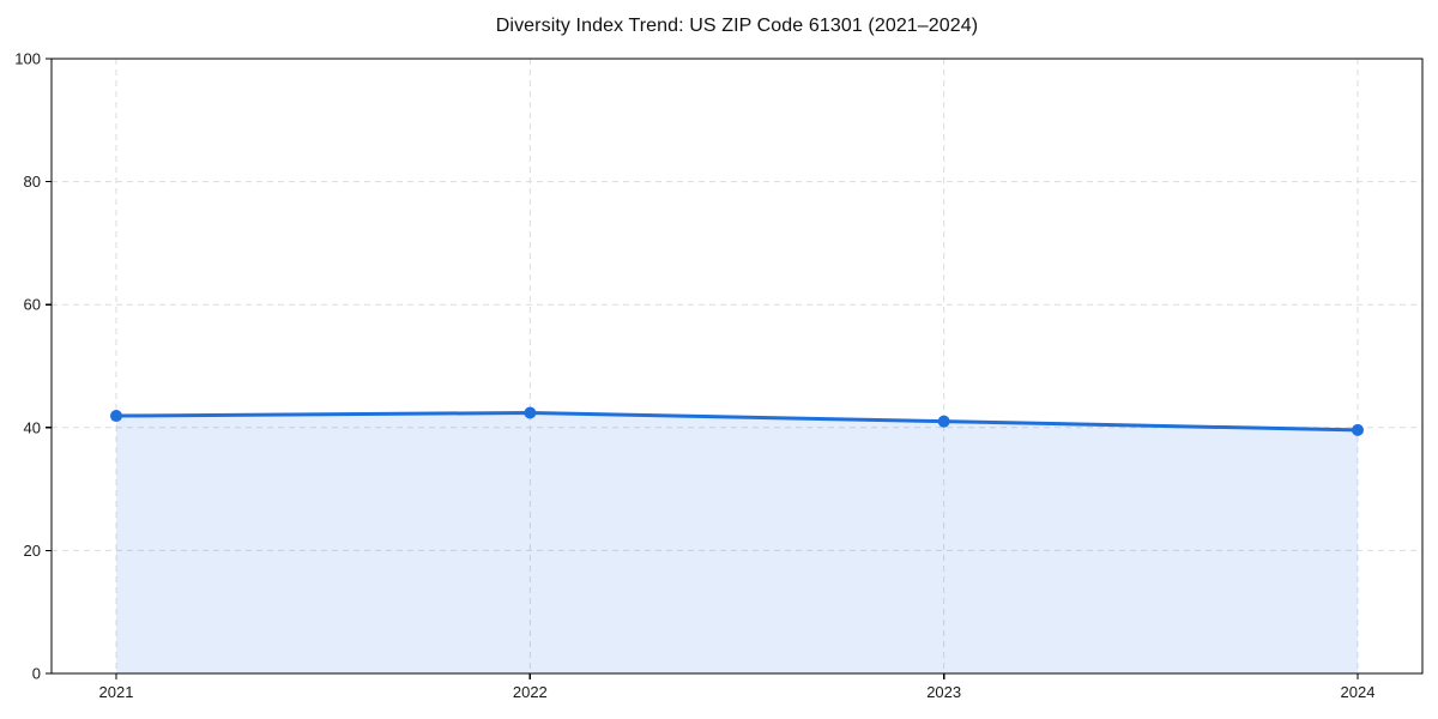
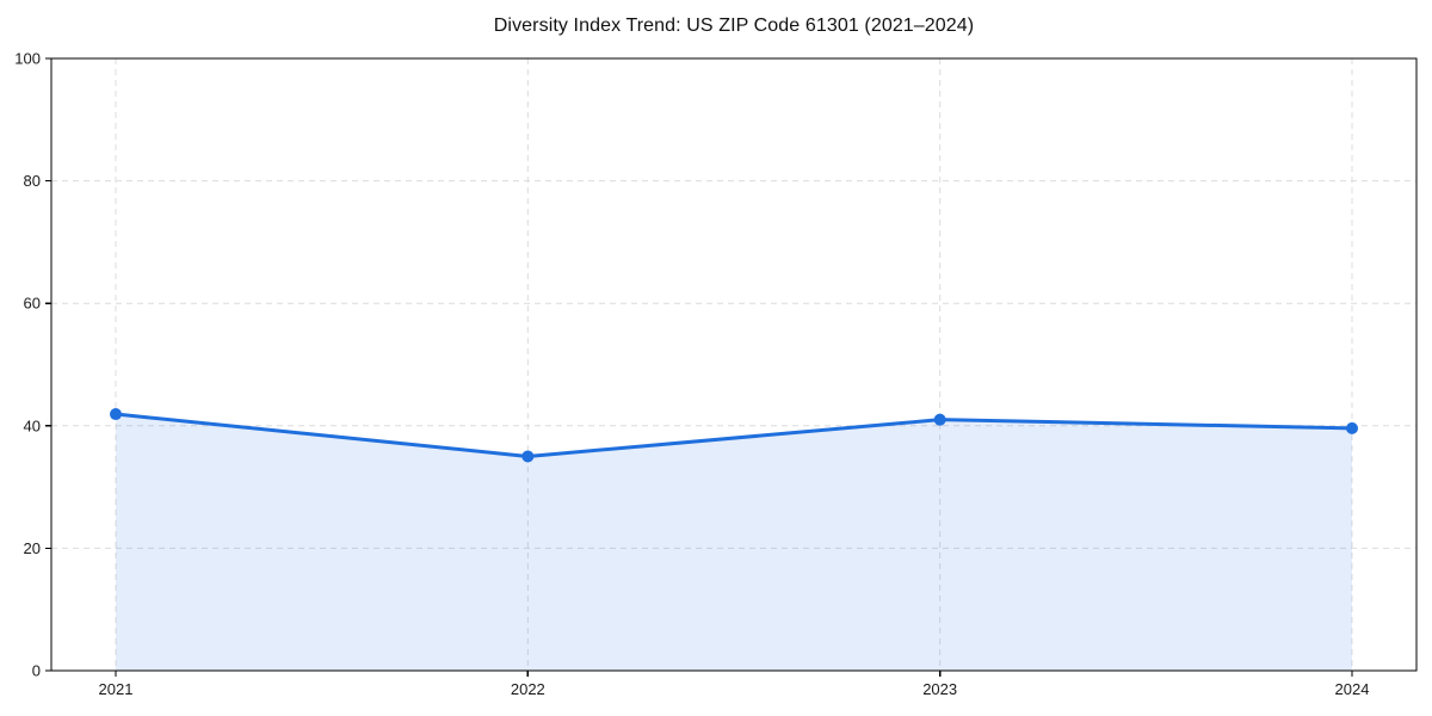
2022: 42 -> 35
